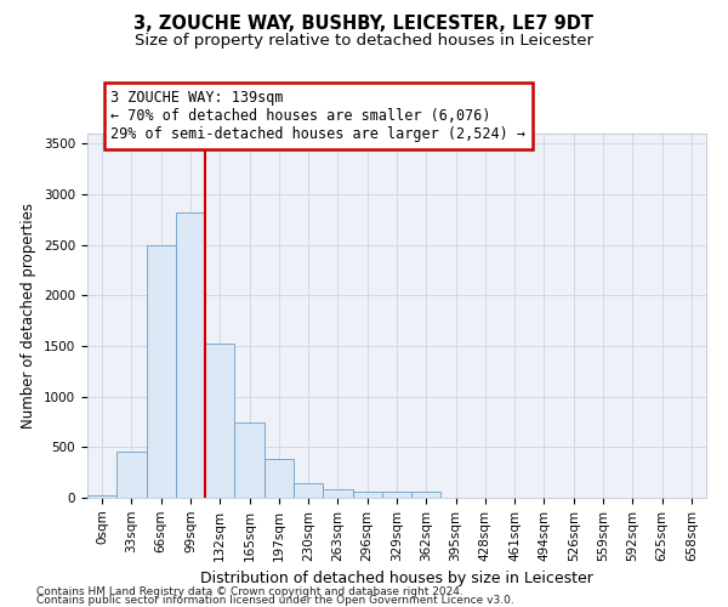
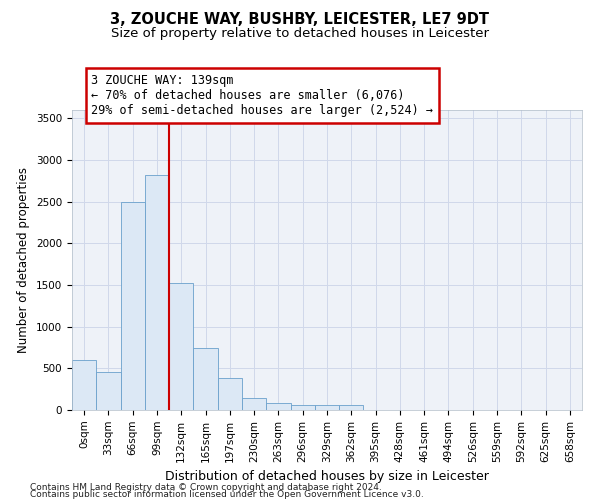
0sqm: 30 -> 600
